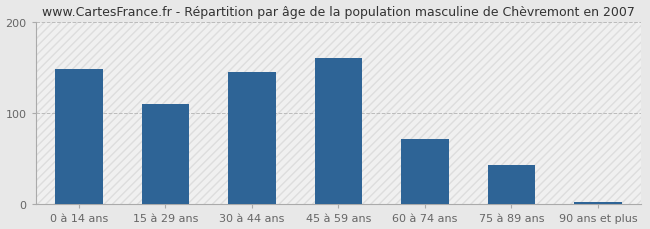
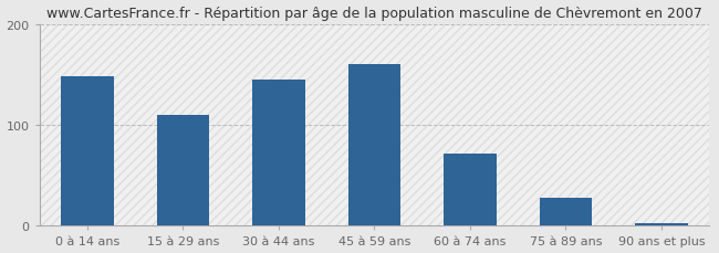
75 à 89 ans: 43 -> 28
